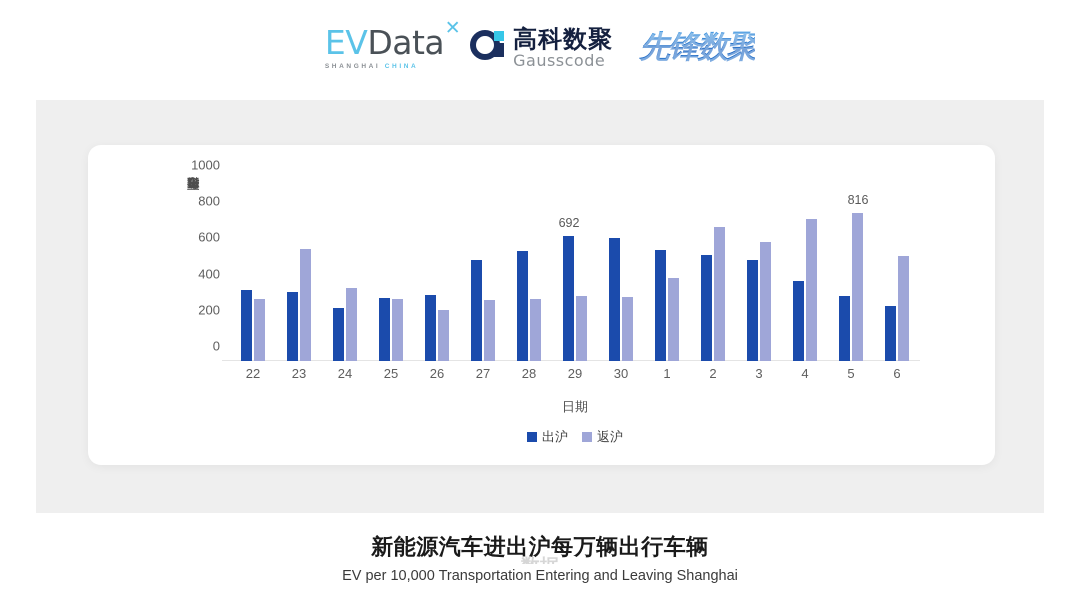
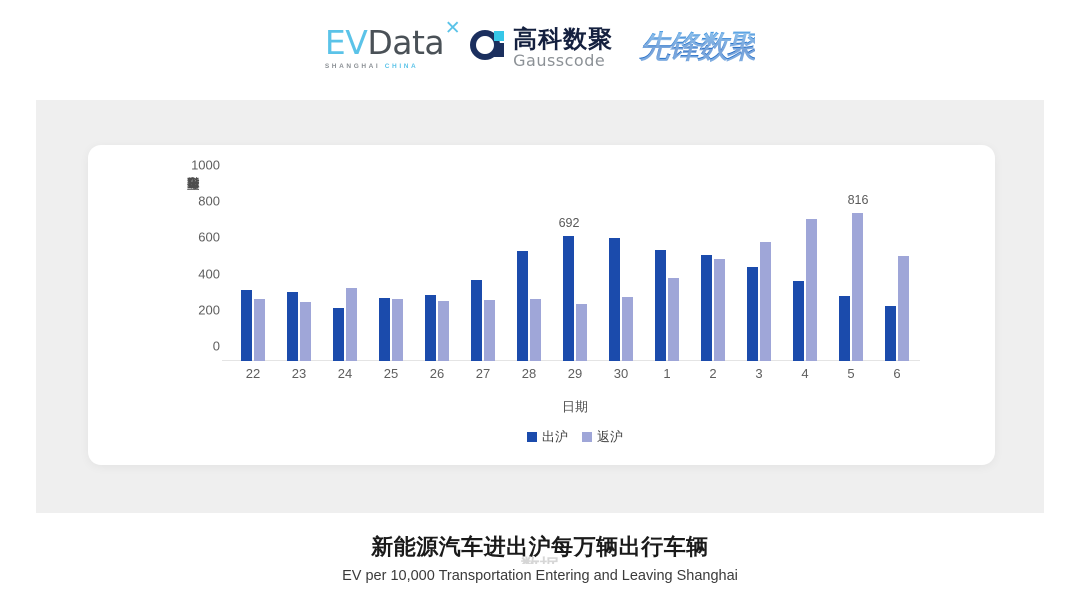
返沪/23: 620 -> 320
返沪/26: 280 -> 330
出沪/27: 560 -> 450
返沪/29: 360 -> 320
返沪/2: 740 -> 570
出沪/3: 560 -> 520
